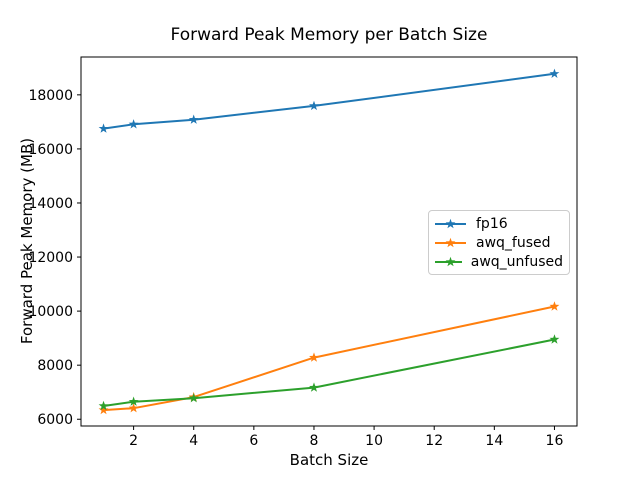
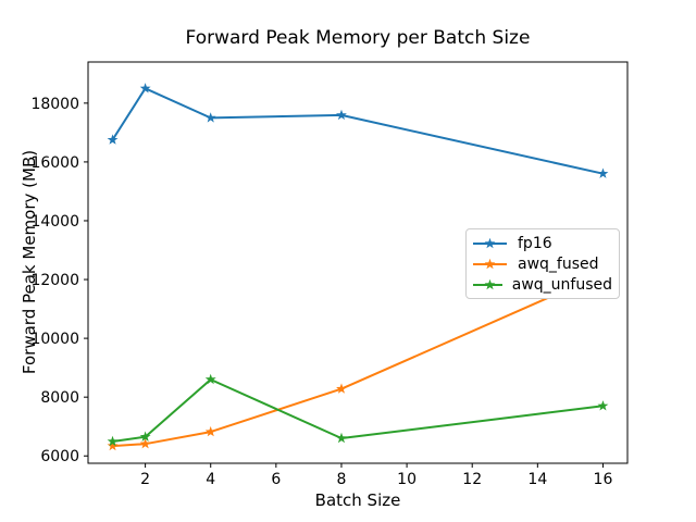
fp16/2: 16900 -> 18500
fp16/4: 17100 -> 17500
awq_unfused/4: 6800 -> 8600
awq_unfused/8: 7200 -> 6600
fp16/16: 18800 -> 15600
awq_fused/16: 10200 -> 12200
awq_unfused/16: 9000 -> 7700
